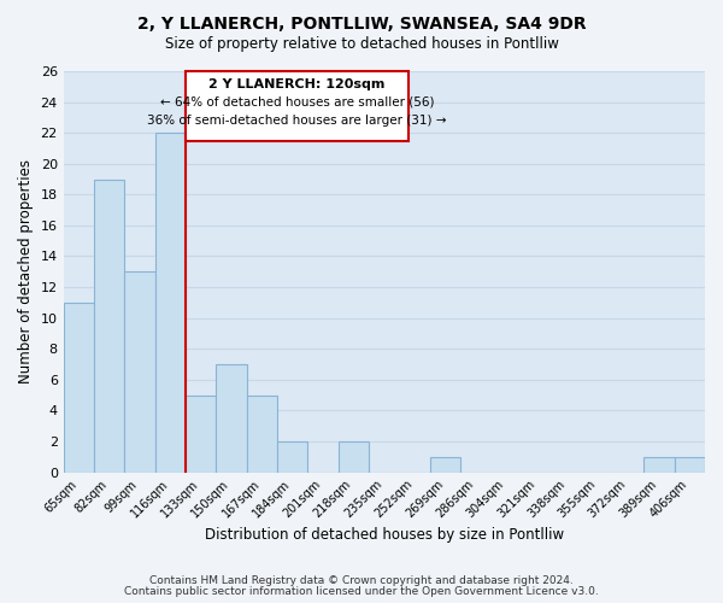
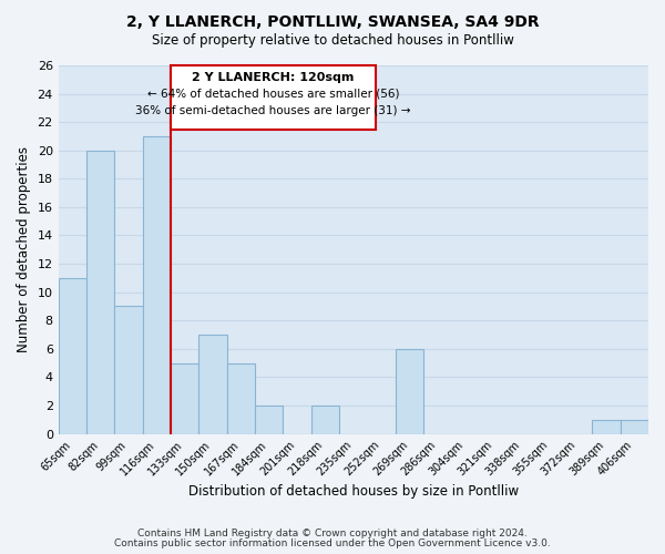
82sqm: 19 -> 20
99sqm: 13 -> 9
116sqm: 22 -> 21
269sqm: 1 -> 6
